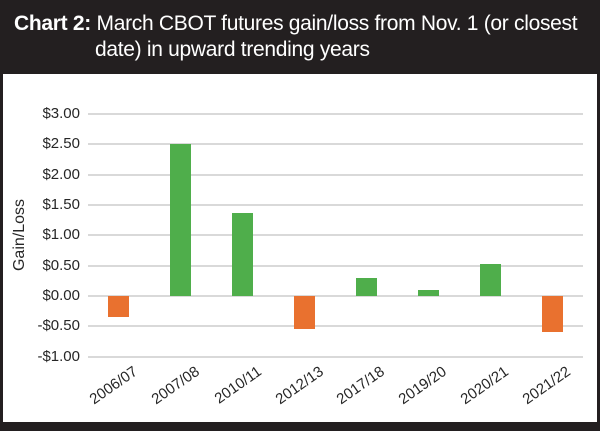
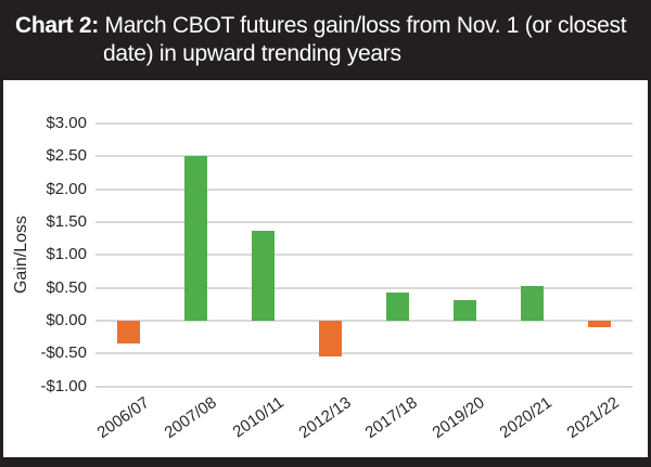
2017/18: $0.3 -> $0.4
2019/20: $0.1 -> $0.3
2021/22: -$0.6 -> -$0.1
